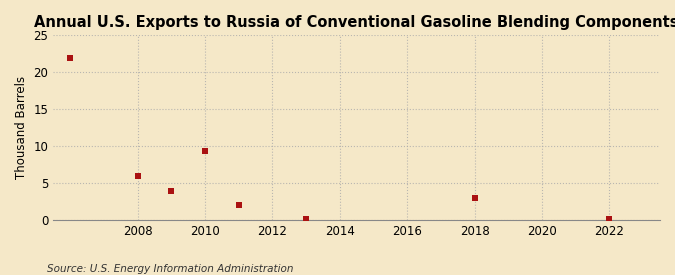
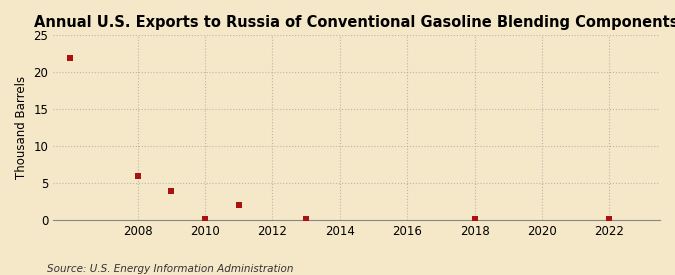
2010: 9.4 -> 0.1
2018: 3.0 -> 0.1
